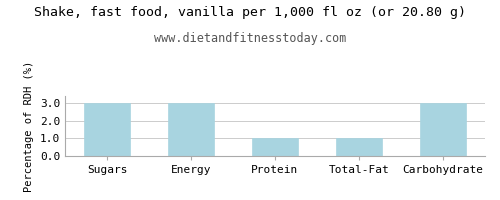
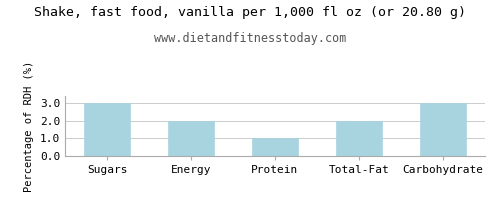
Energy: 3 -> 2
Total-Fat: 1 -> 2
